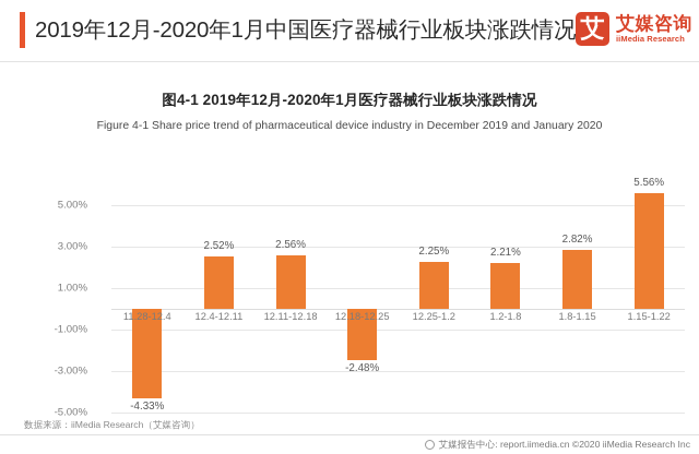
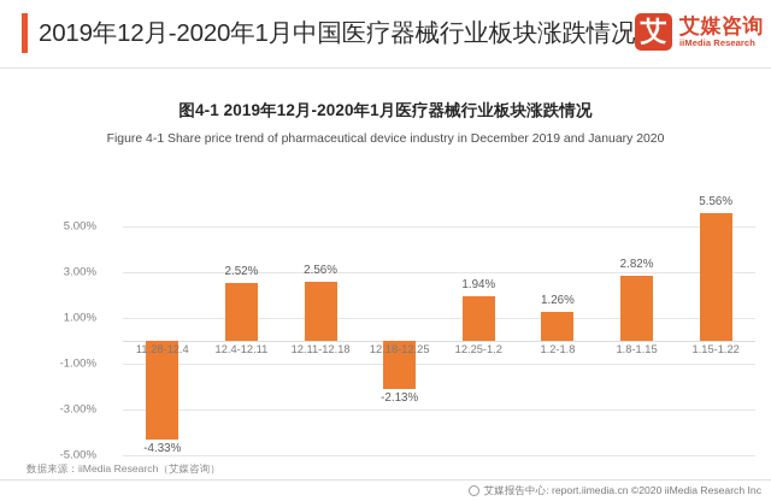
12.18-12.25: -2.48% -> -2.13%
12.25-1.2: 2.25% -> 1.94%
1.2-1.8: 2.21% -> 1.26%
